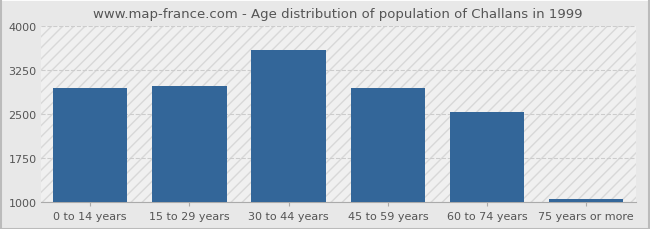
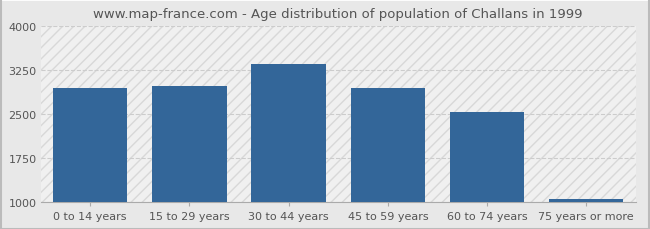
30 to 44 years: 3580 -> 3350
